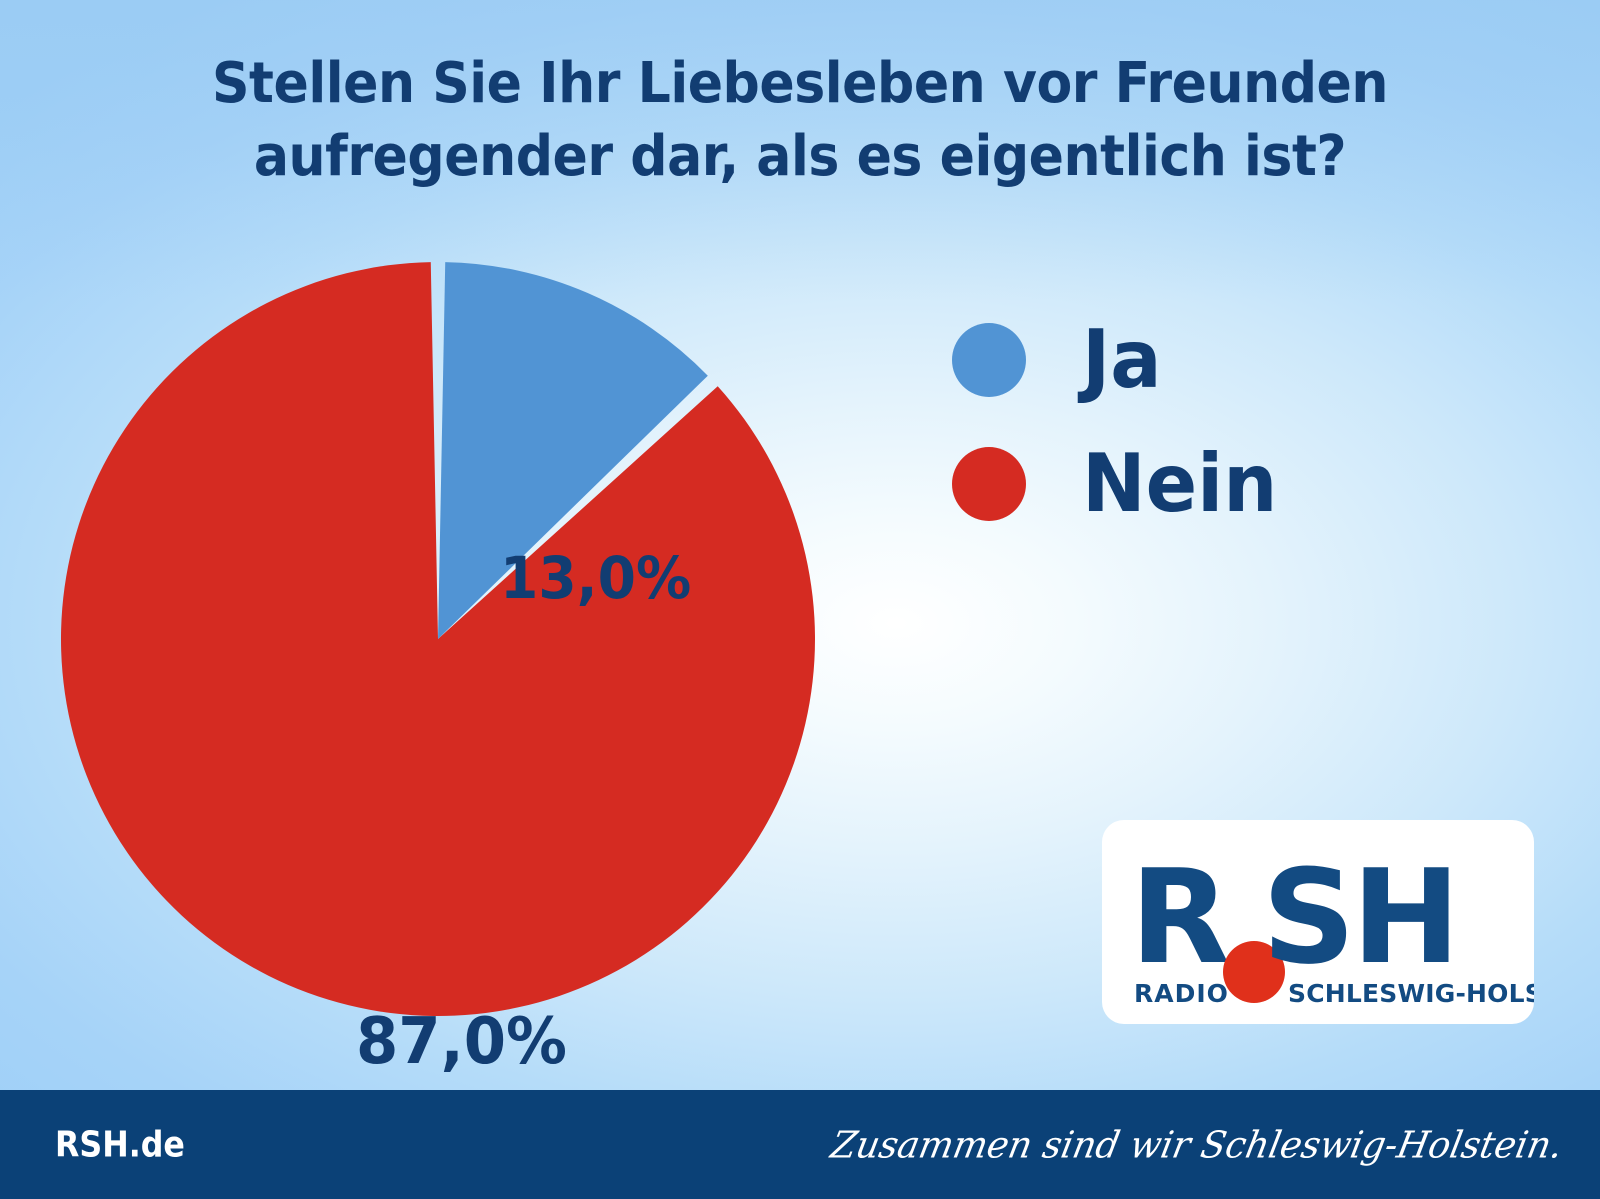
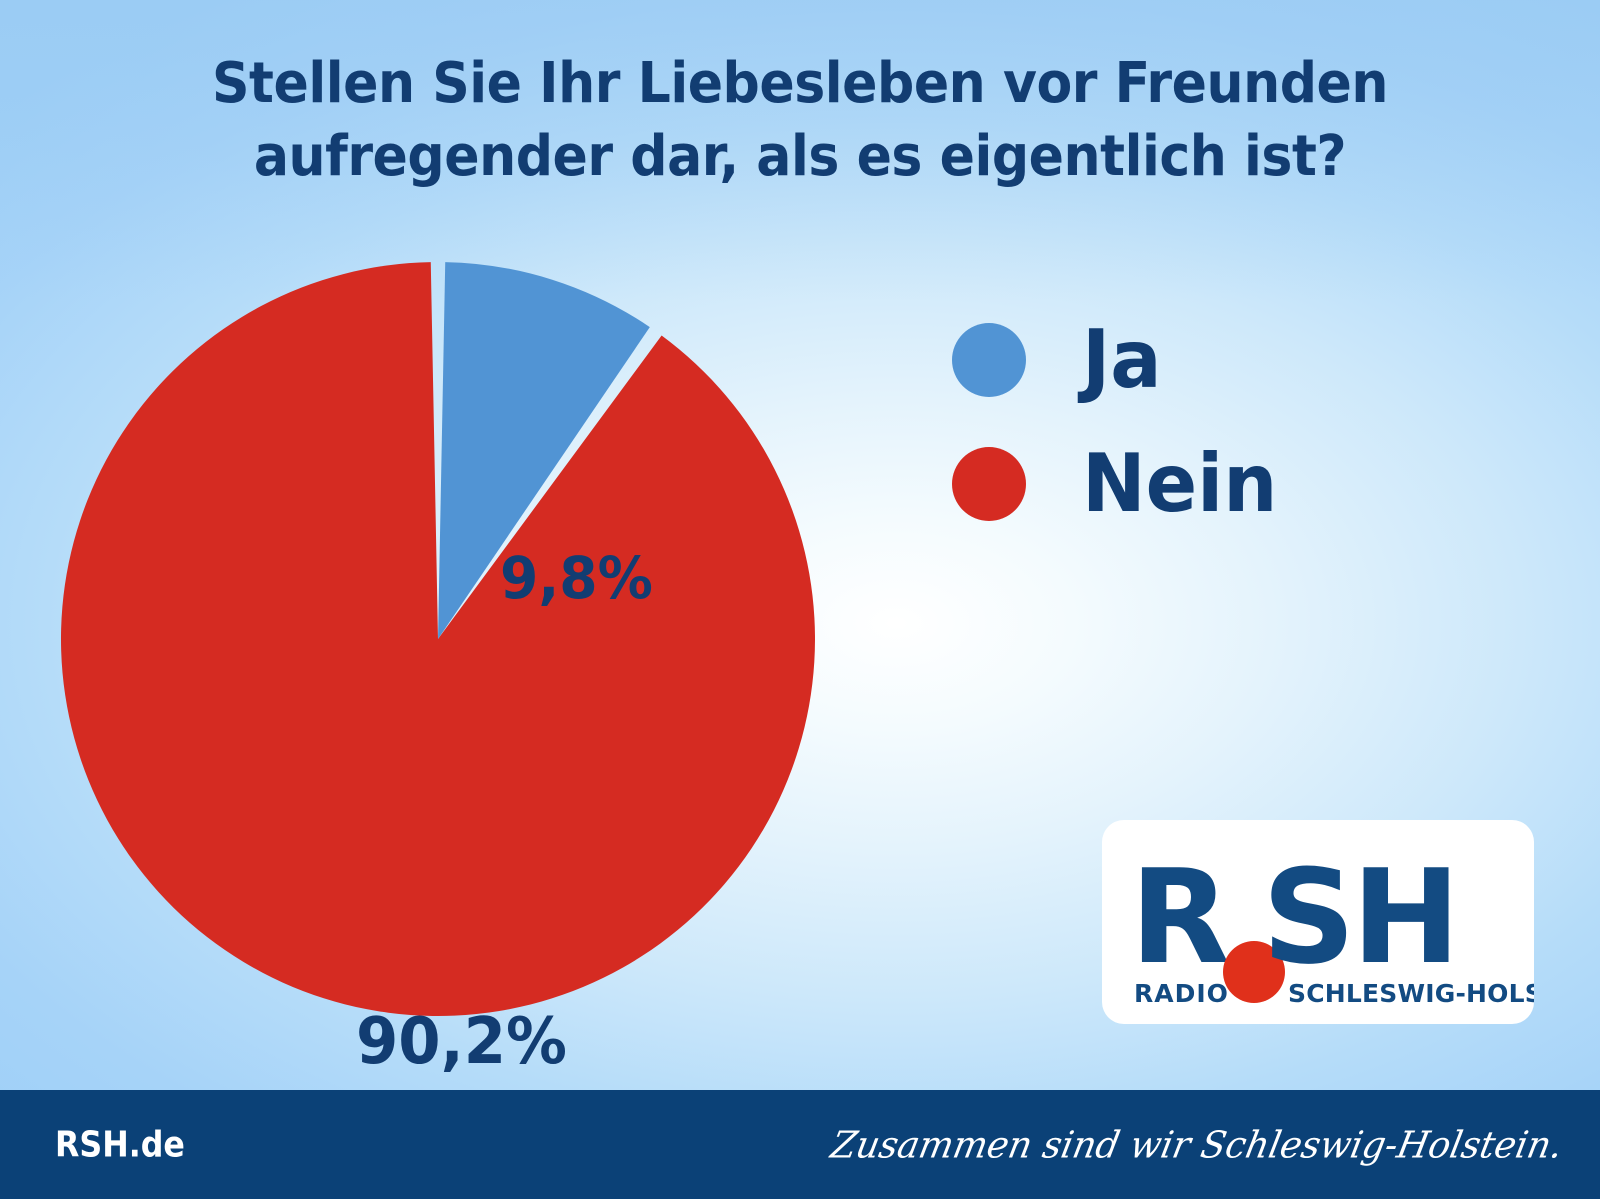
Ja: 13,0% -> 9,8%
Nein: 87,0% -> 90,2%
